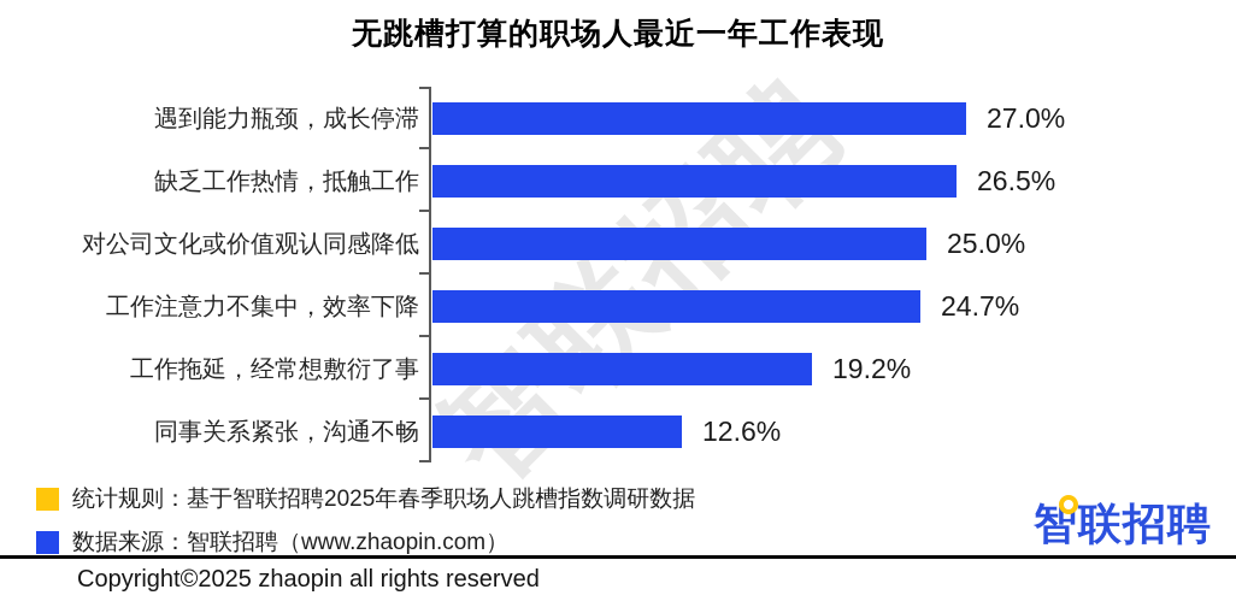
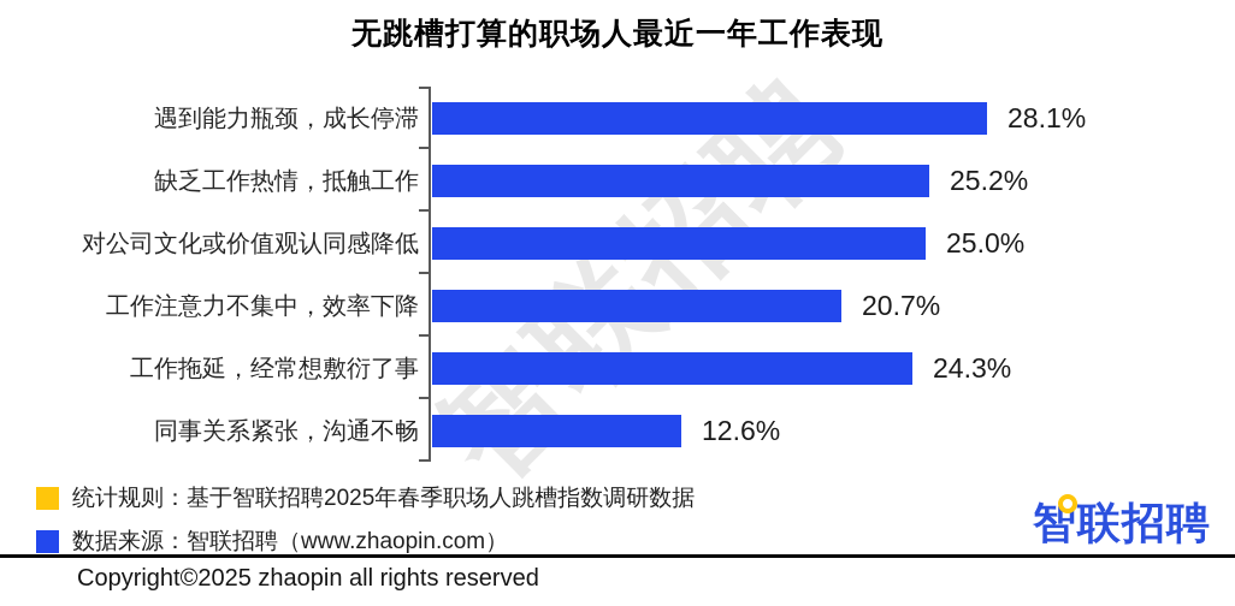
遇到能力瓶颈，成长停滞: 27.0% -> 28.1%
缺乏工作热情，抵触工作: 26.5% -> 25.2%
工作注意力不集中，效率下降: 24.7% -> 20.7%
工作拖延，经常想敷衍了事: 19.2% -> 24.3%
